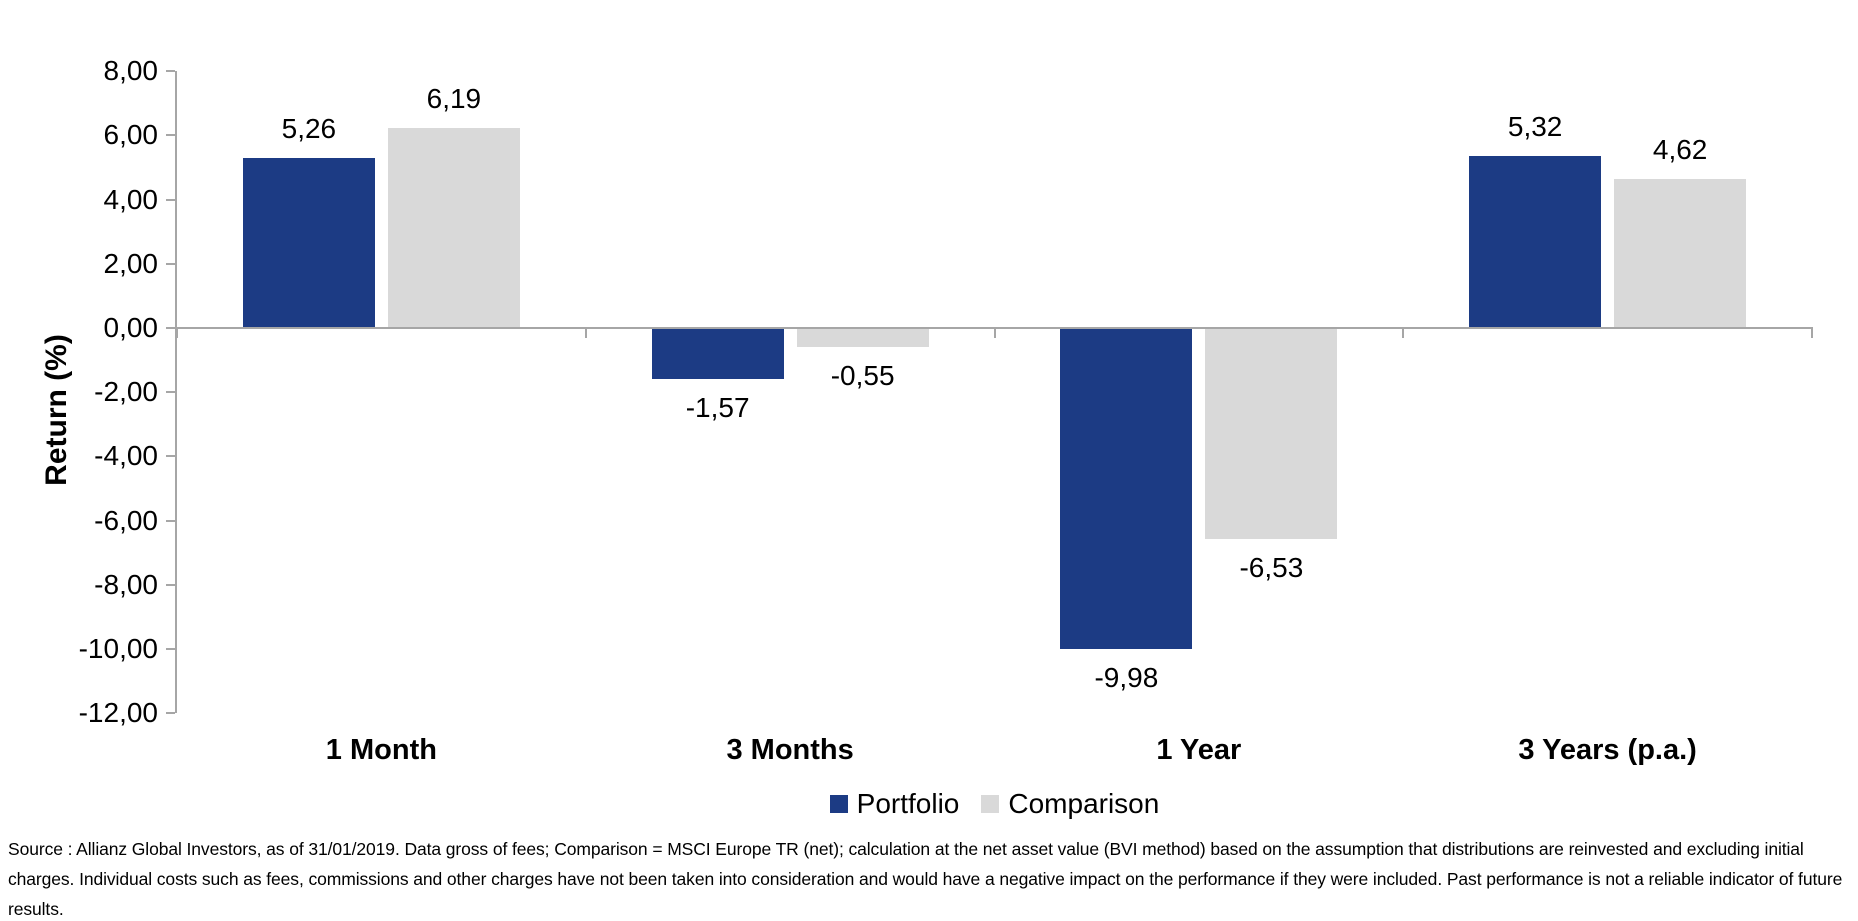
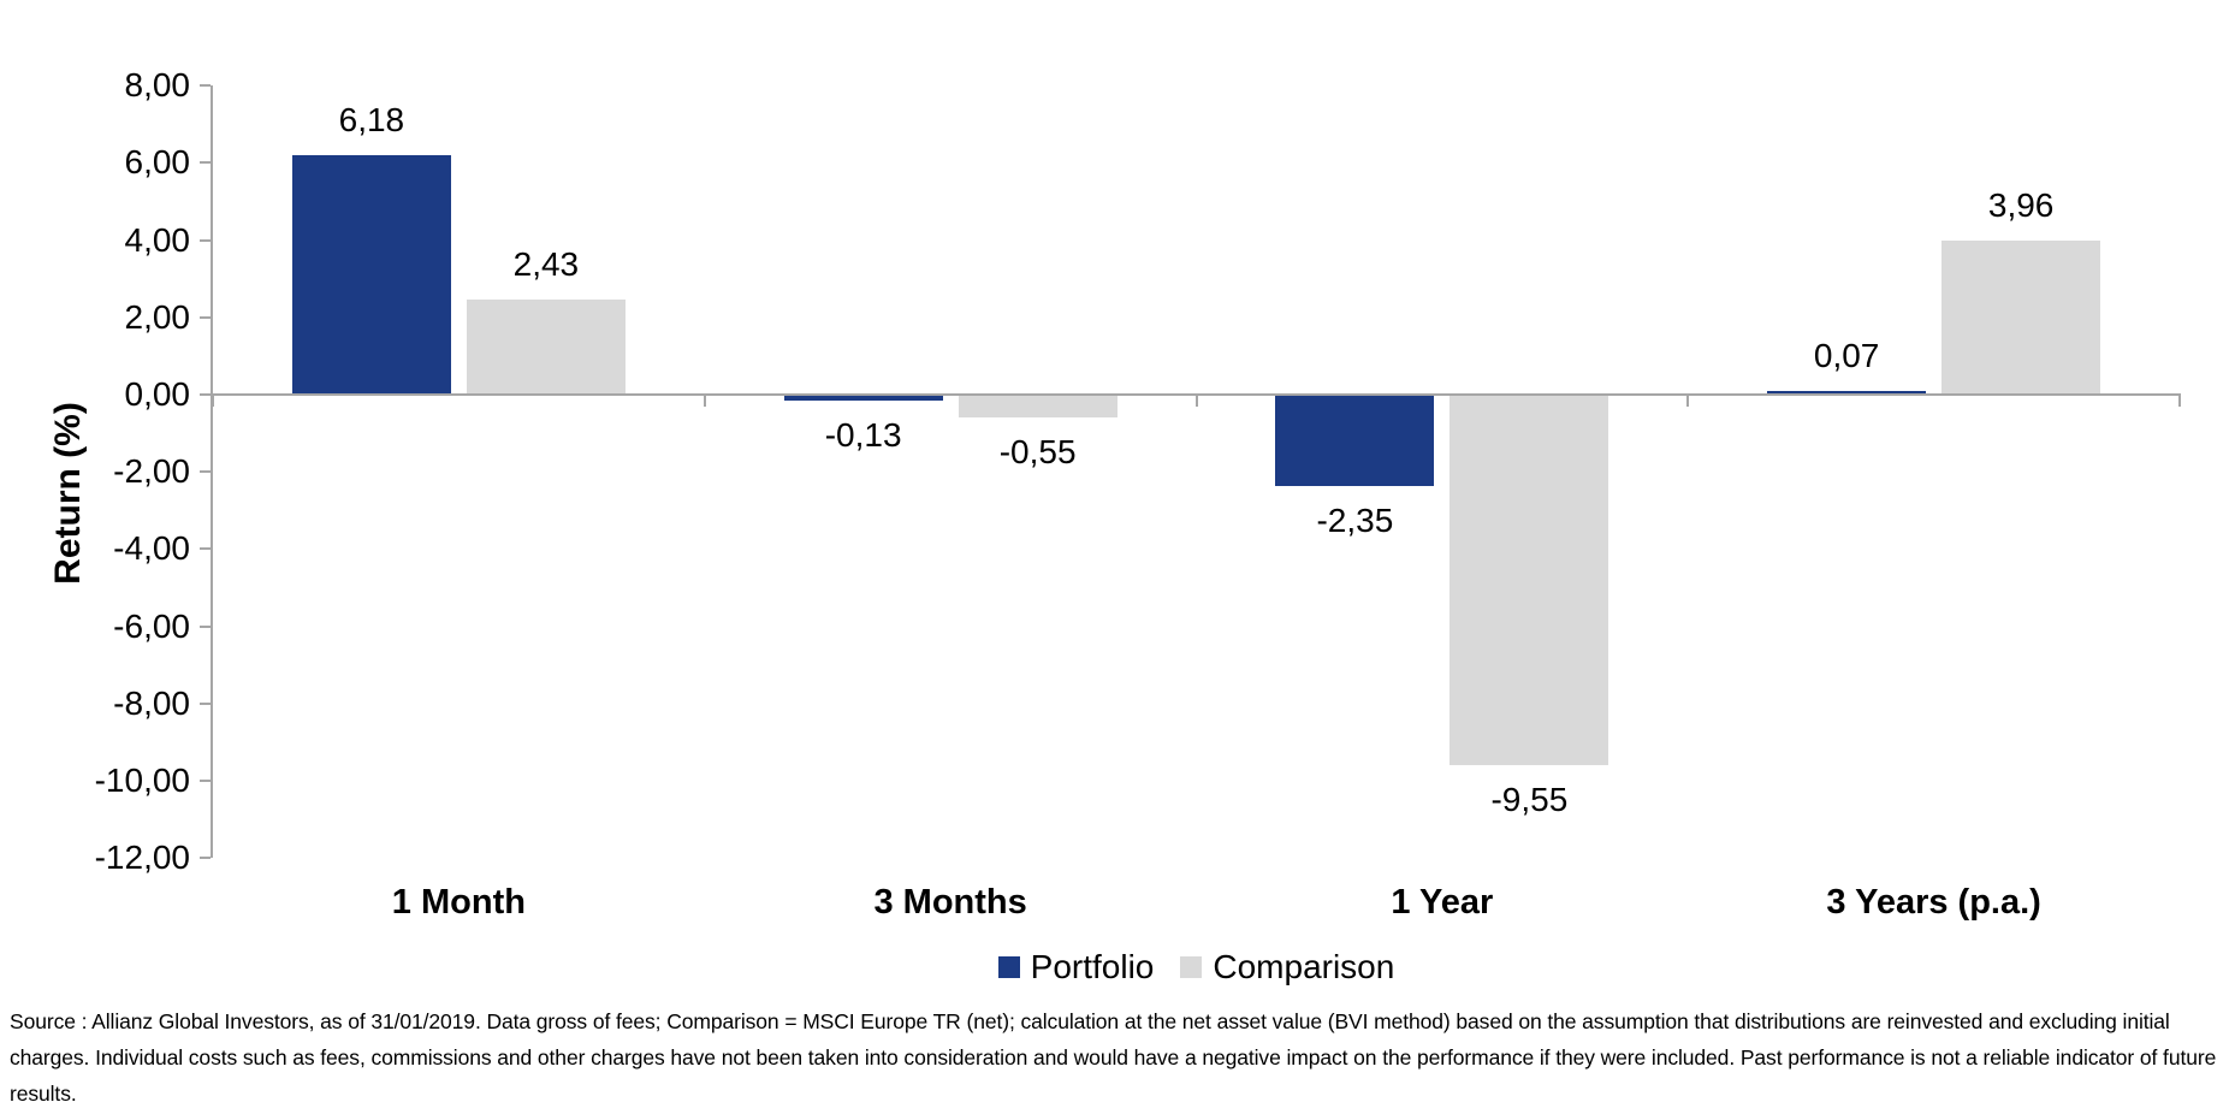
Portfolio/1 Month: 5,26 -> 6,18
Comparison/1 Month: 6,19 -> 2,43
Portfolio/3 Months: -1,57 -> -0,13
Portfolio/1 Year: -9,98 -> -2,35
Comparison/1 Year: -6,53 -> -9,55
Portfolio/3 Years (p.a.): 5,32 -> 0,07
Comparison/3 Years (p.a.): 4,62 -> 3,96
